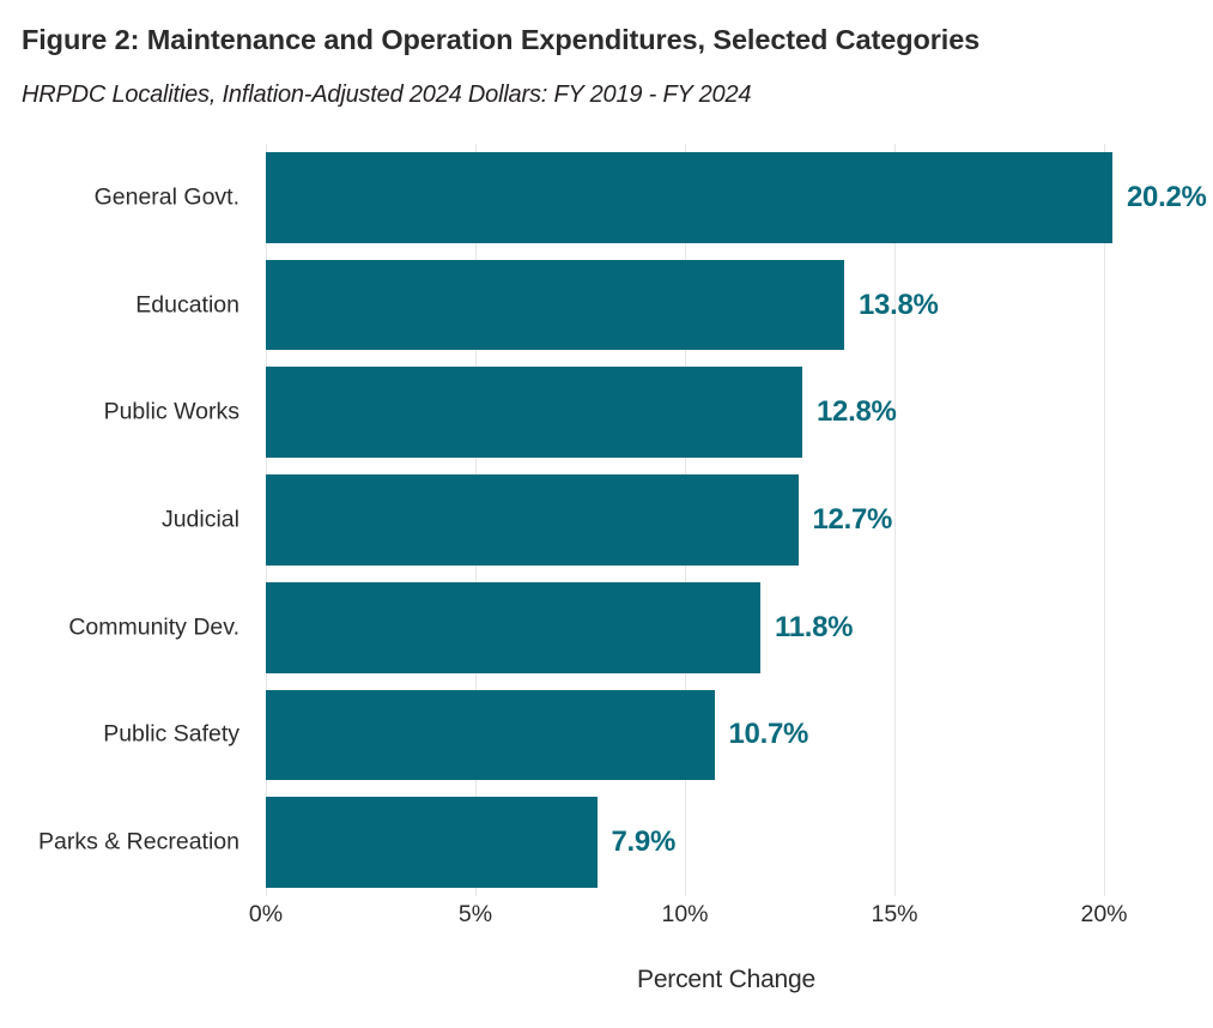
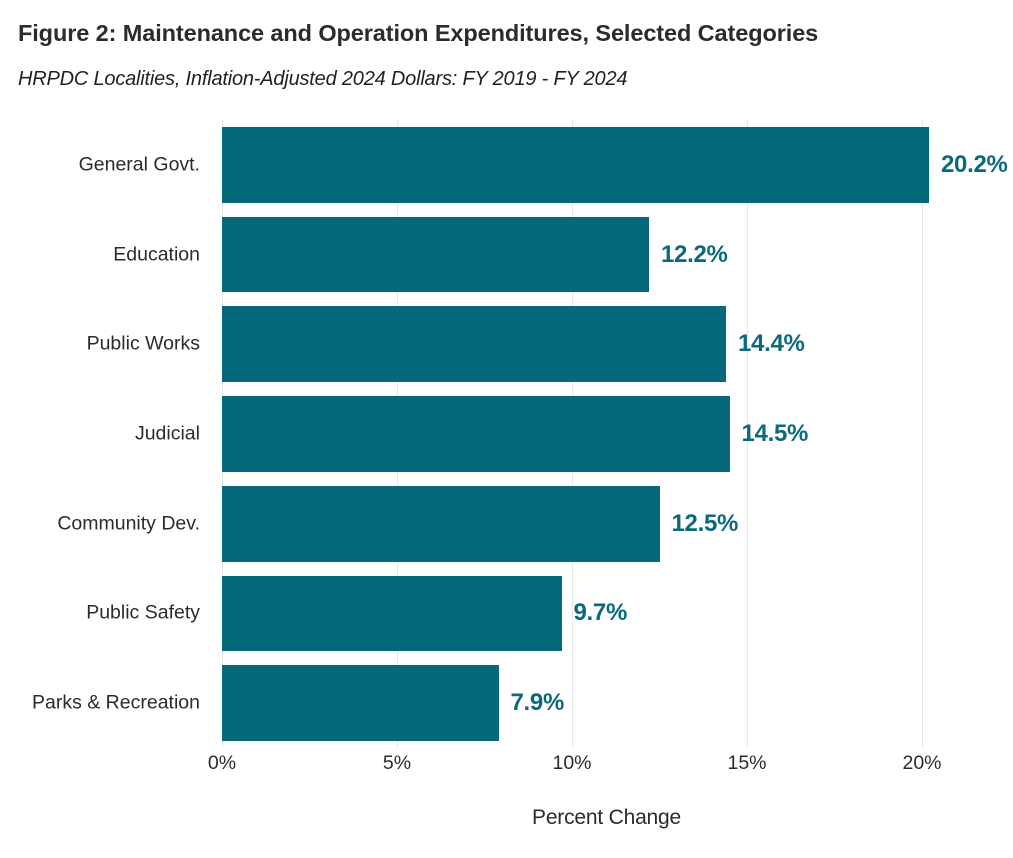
Education: 13.8% -> 12.2%
Public Works: 12.8% -> 14.4%
Judicial: 12.7% -> 14.5%
Community Dev.: 11.8% -> 12.5%
Public Safety: 10.7% -> 9.7%
